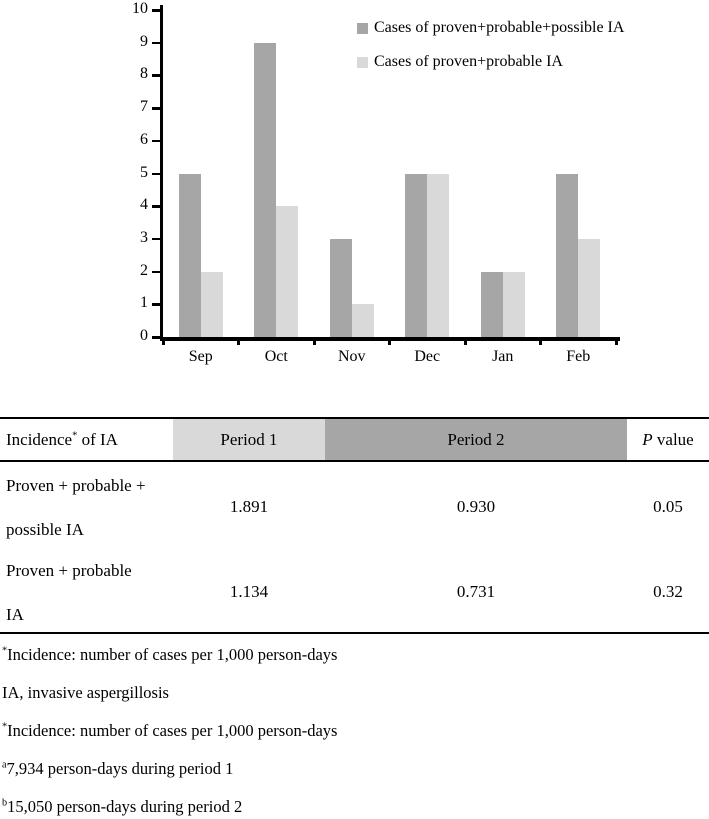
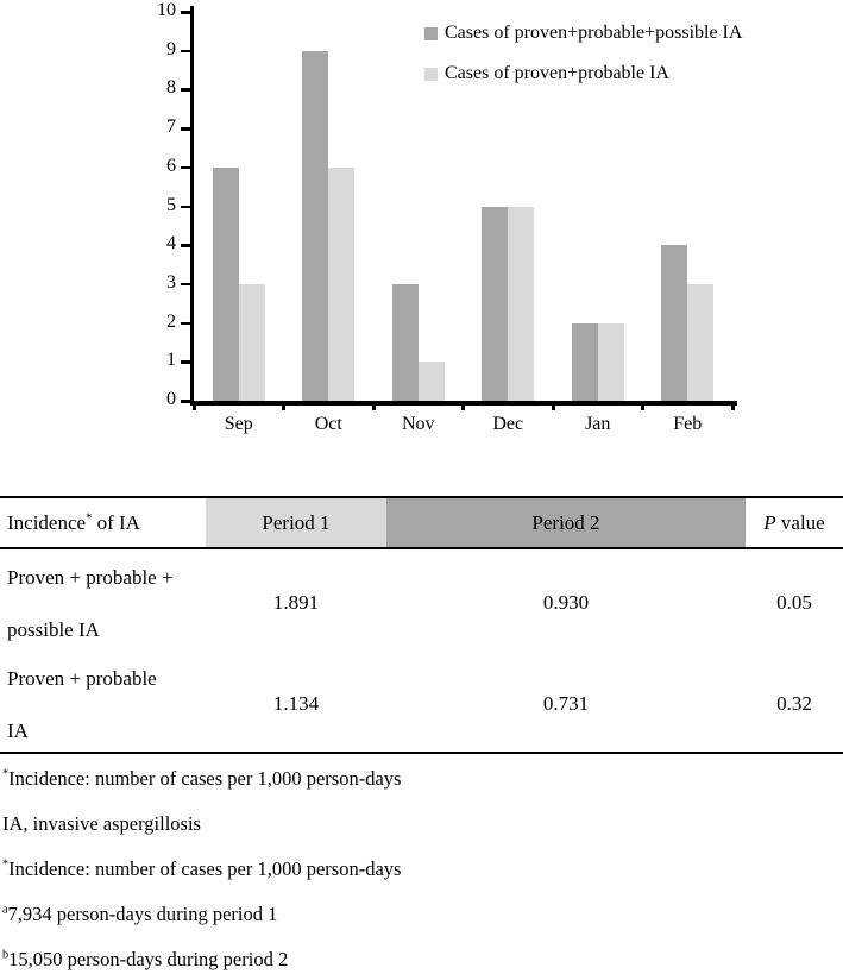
Cases of proven+probable+possible IA/Sep: 5 -> 6
Cases of proven+probable IA/Sep: 2 -> 3
Cases of proven+probable IA/Oct: 4 -> 6
Cases of proven+probable+possible IA/Feb: 5 -> 4
